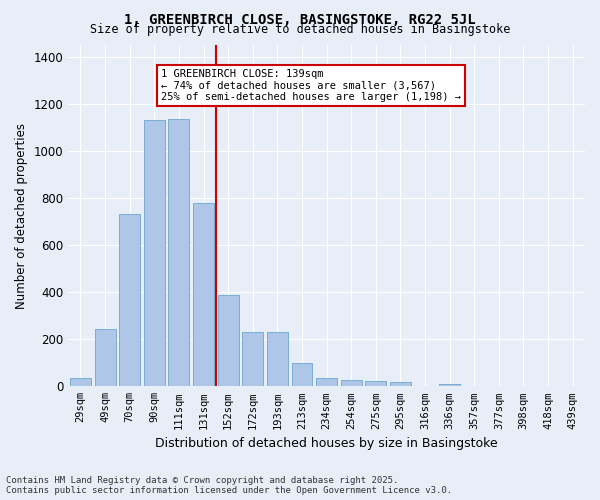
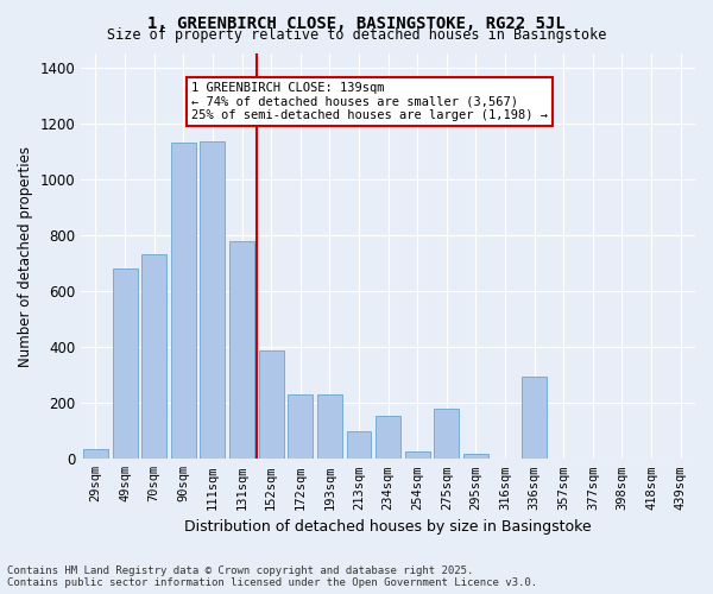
49sqm: 245 -> 680
234sqm: 35 -> 155
275sqm: 22 -> 180
336sqm: 10 -> 295
